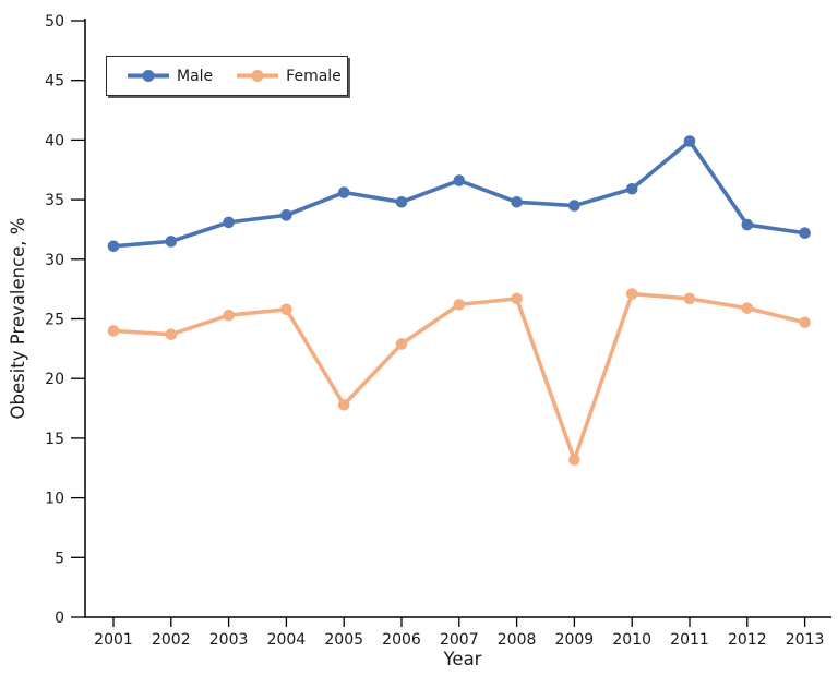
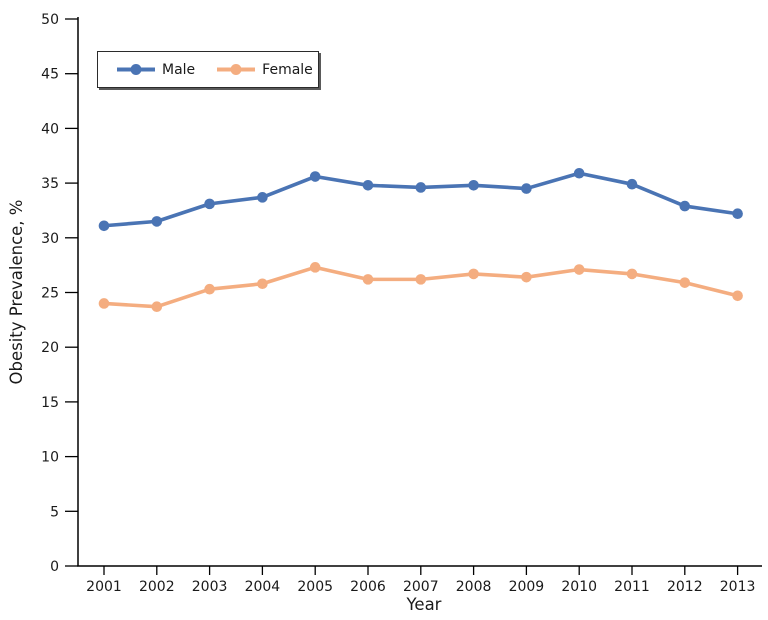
Female/2005: 17.8 -> 27.3
Female/2006: 22.9 -> 26.2
Male/2007: 36.6 -> 34.6
Female/2009: 13.2 -> 26.4
Male/2011: 39.9 -> 34.9
